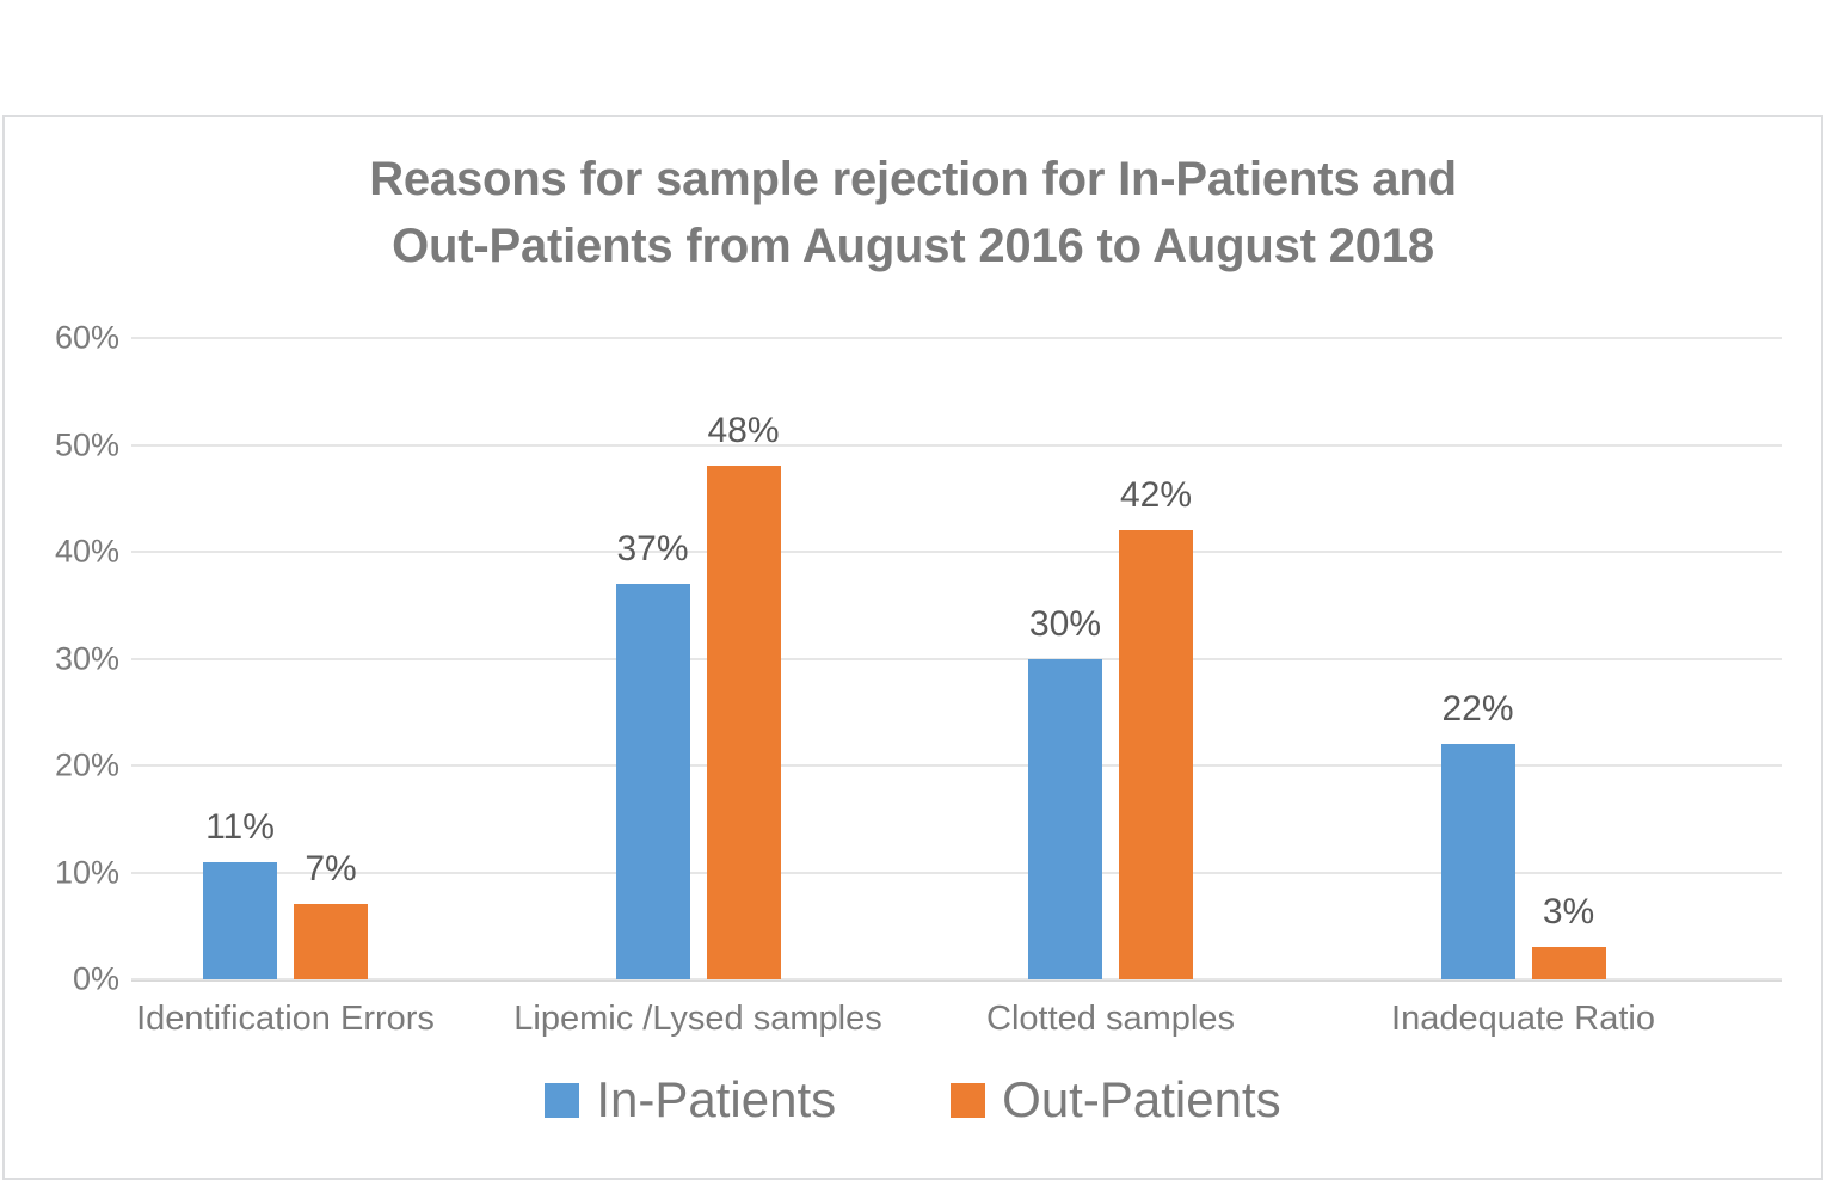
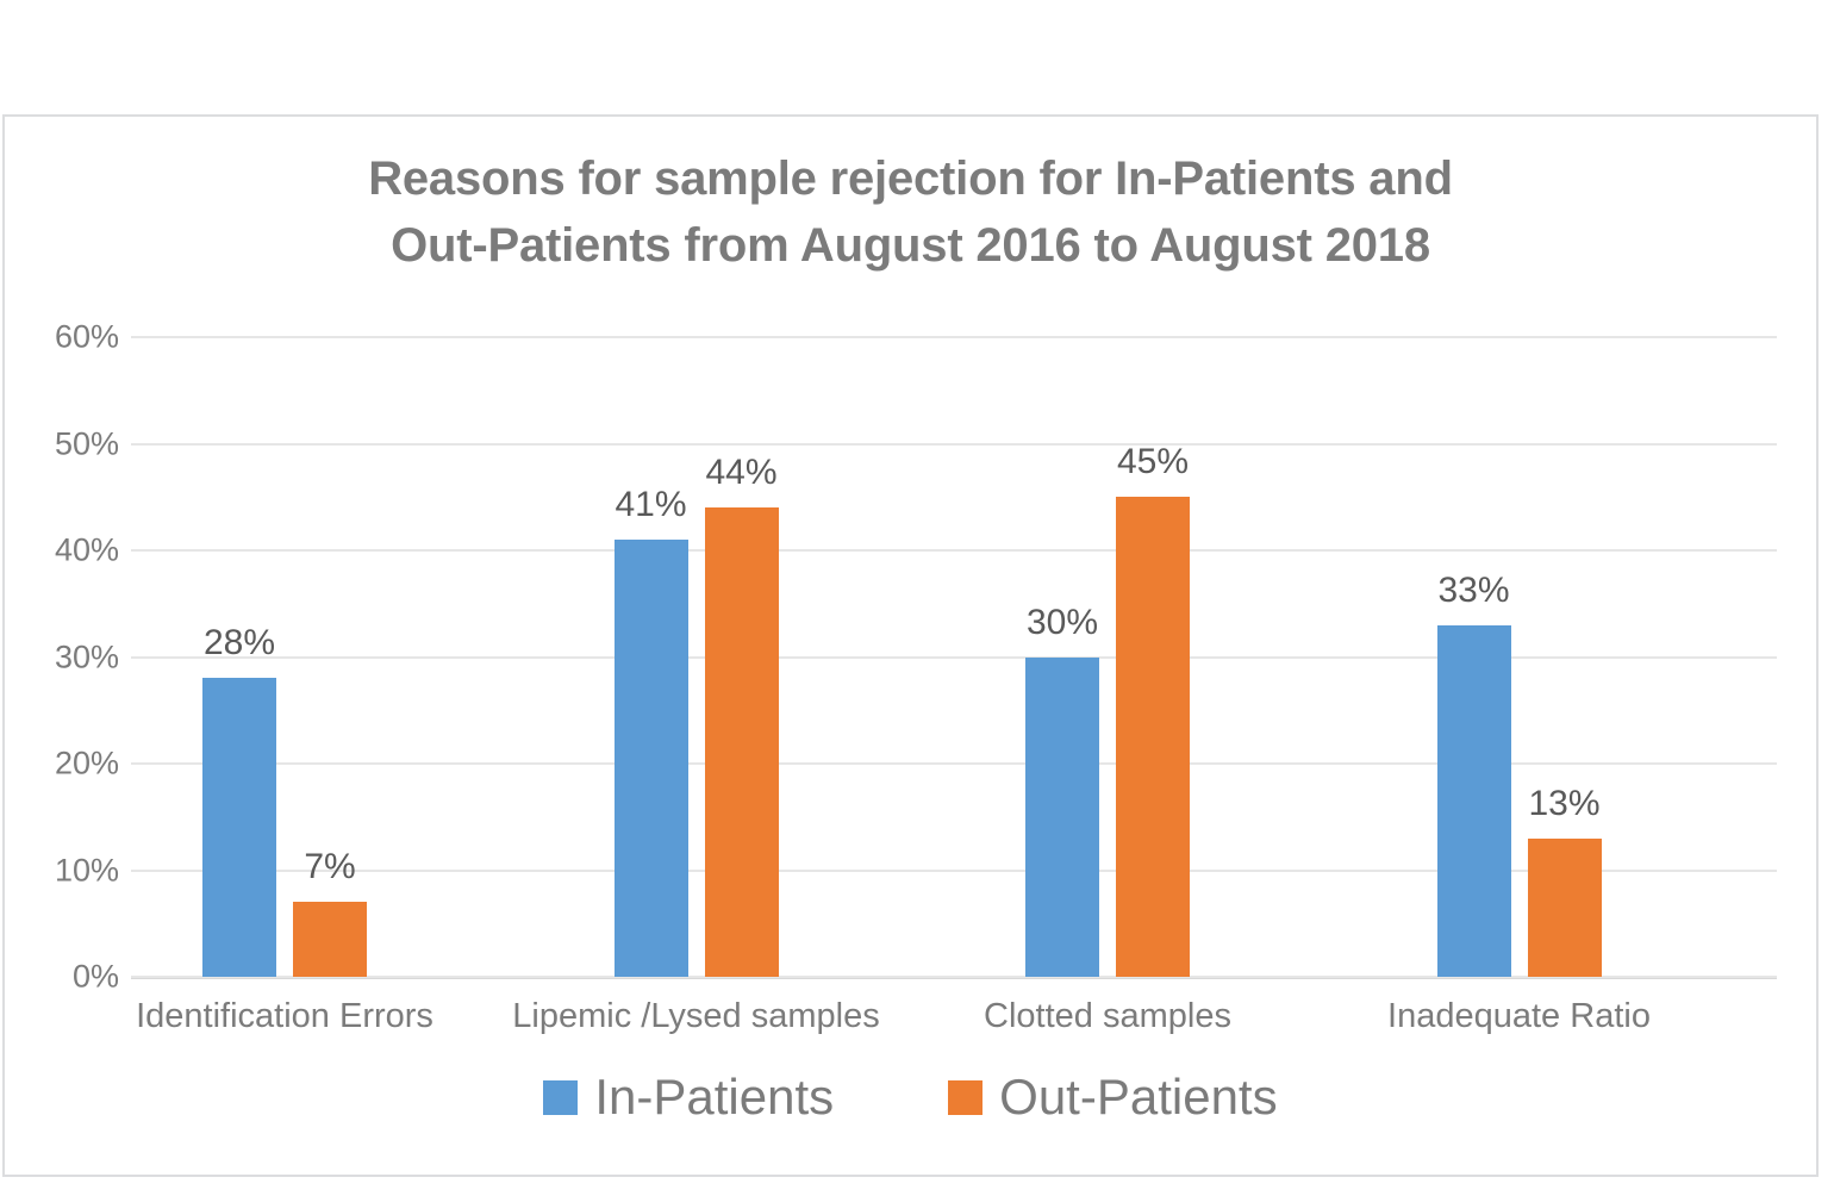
In-Patients/Identification Errors: 11% -> 28%
In-Patients/Lipemic /Lysed samples: 37% -> 41%
Out-Patients/Lipemic /Lysed samples: 48% -> 44%
Out-Patients/Clotted samples: 42% -> 45%
In-Patients/Inadequate Ratio: 22% -> 33%
Out-Patients/Inadequate Ratio: 3% -> 13%
